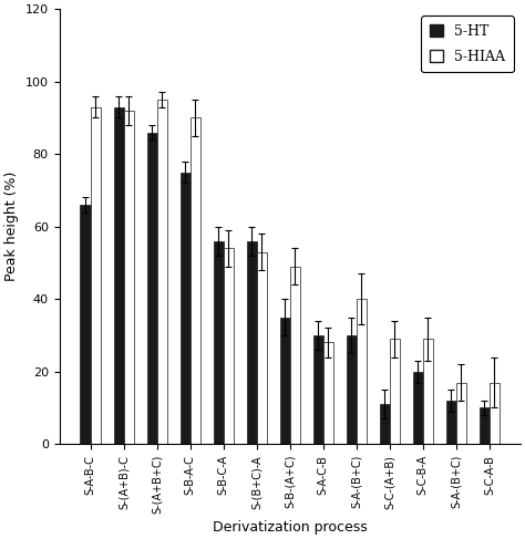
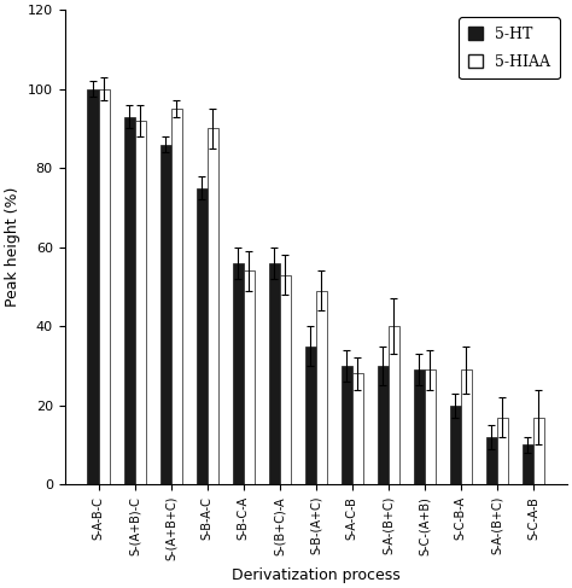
5-HT/S-A-B-C: 66 -> 100
5-HIAA/S-A-B-C: 93 -> 100
5-HT/S-C-(A+B): 11 -> 29
